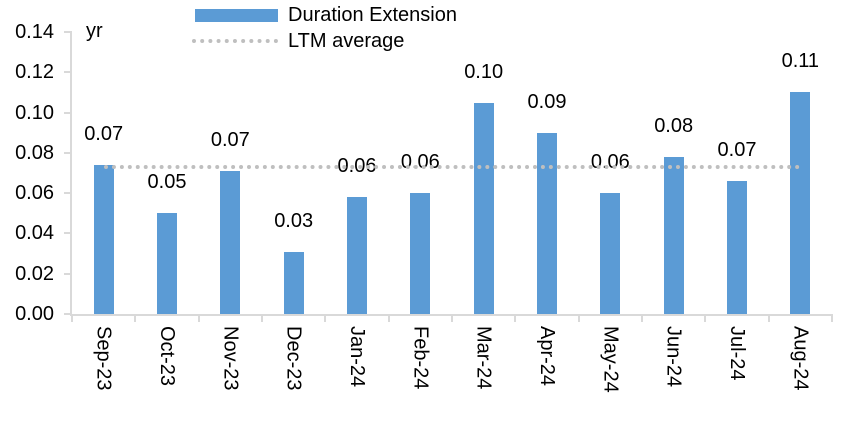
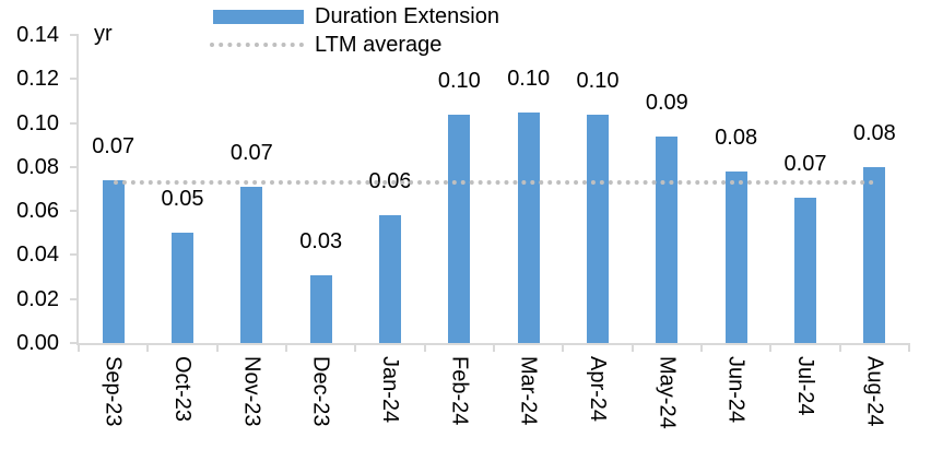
Feb-24: 0.06 -> 0.10
Apr-24: 0.09 -> 0.10
May-24: 0.06 -> 0.09
Aug-24: 0.11 -> 0.08
